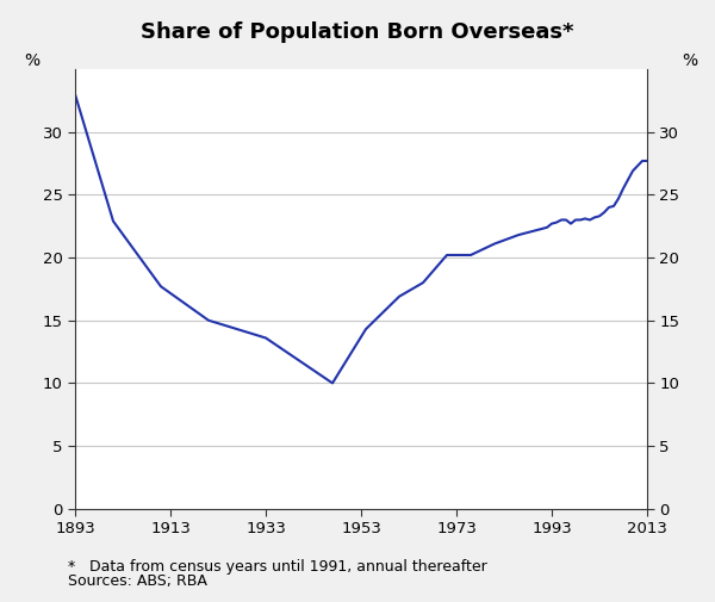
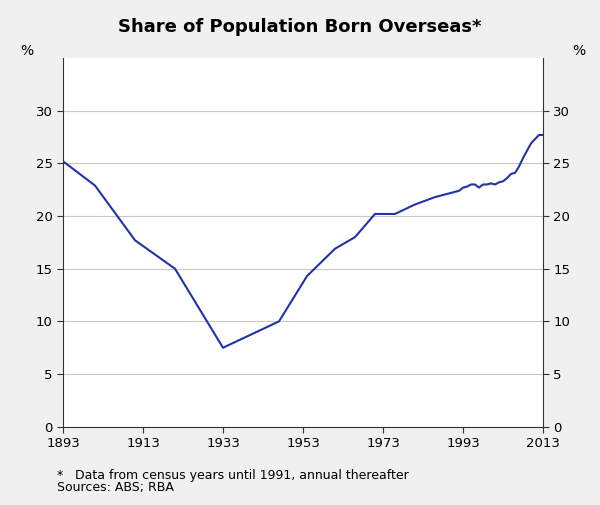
1893: 33.0 -> 25.2
1933: 13.6 -> 7.5
